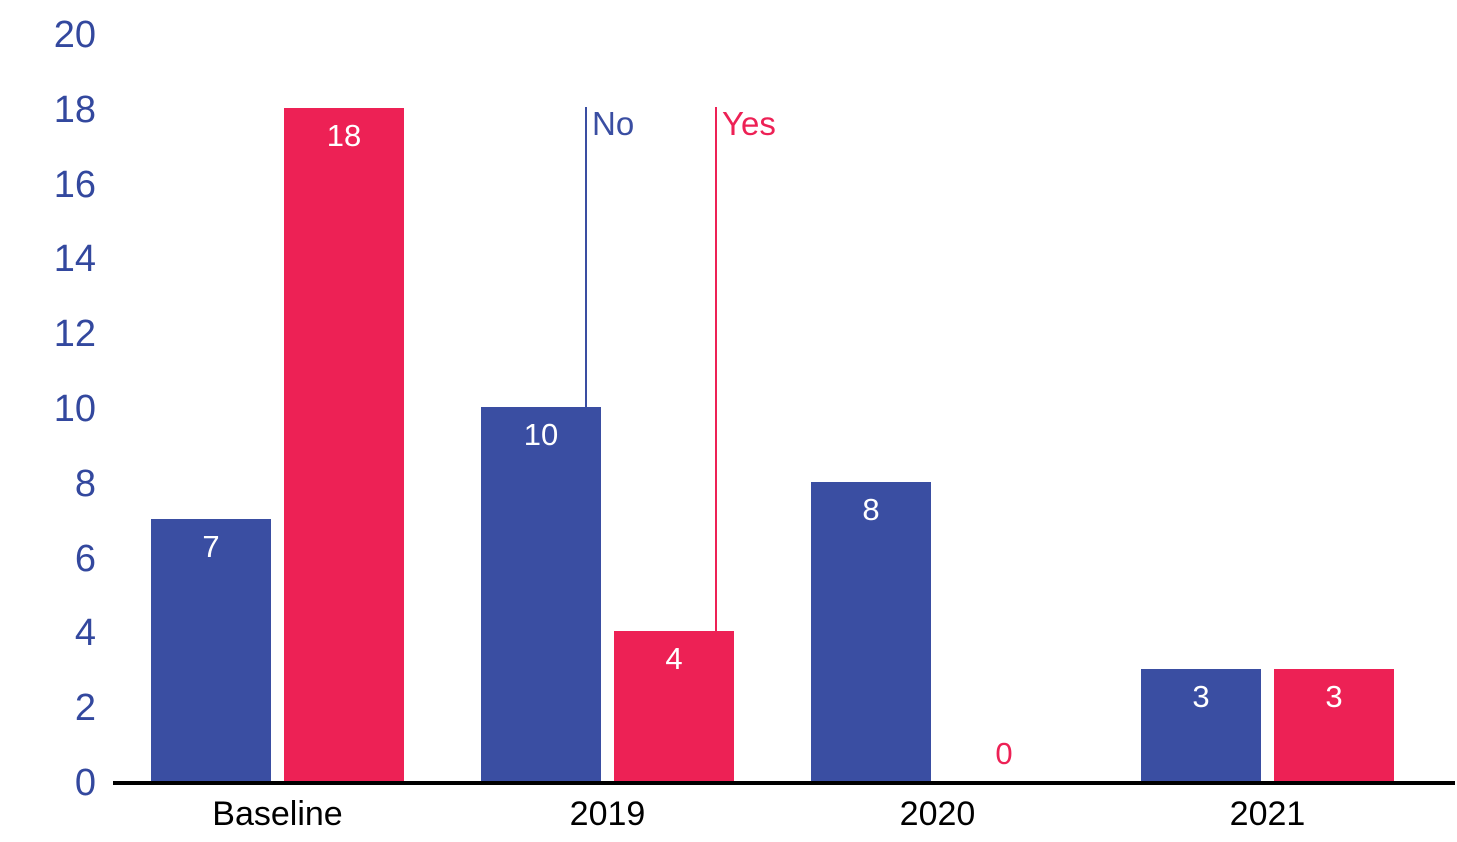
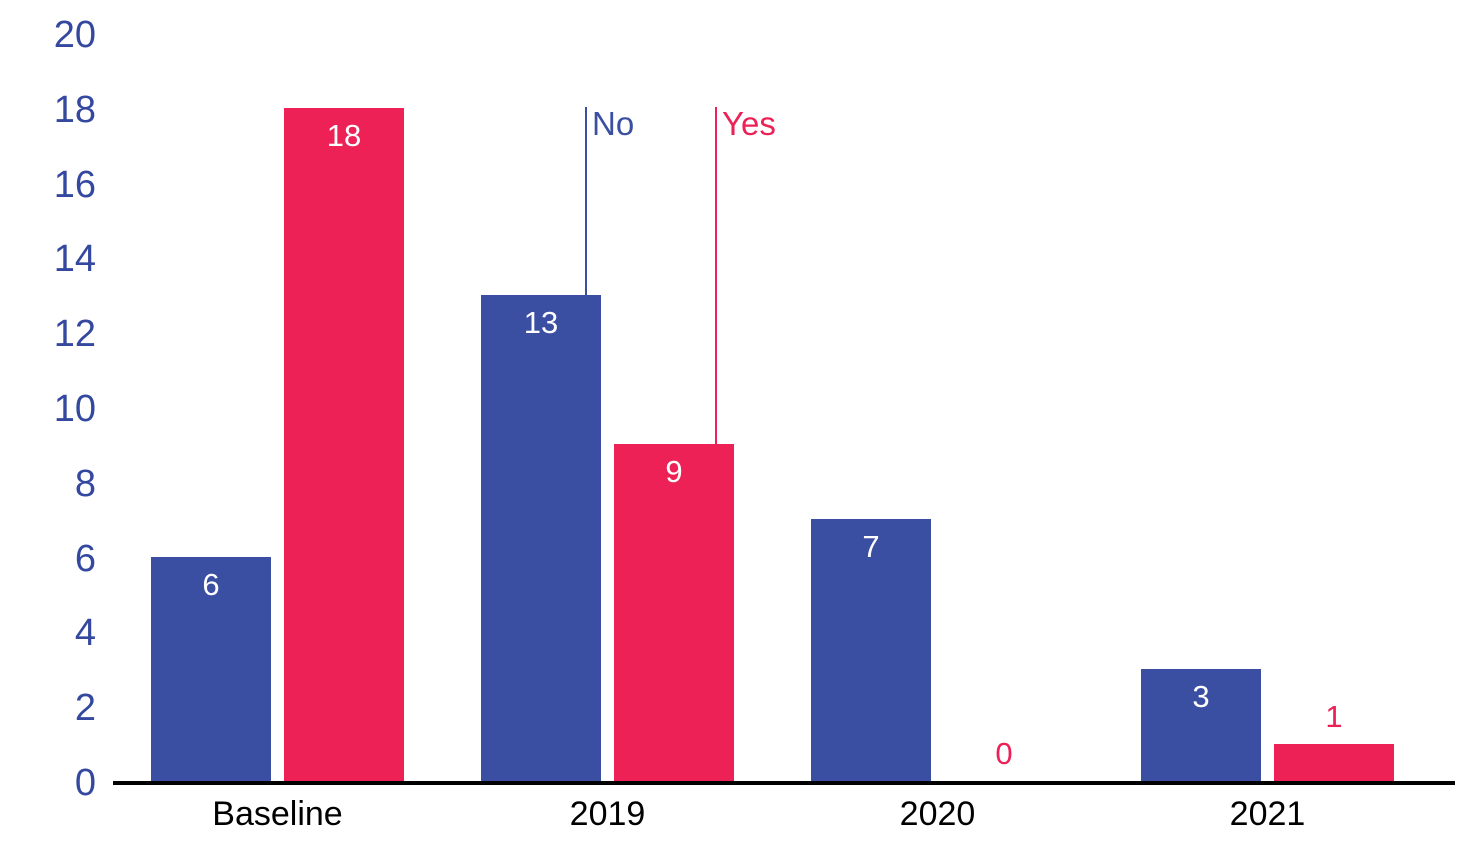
No/Baseline: 7 -> 6
No/2019: 10 -> 13
Yes/2019: 4 -> 9
No/2020: 8 -> 7
Yes/2021: 3 -> 1
